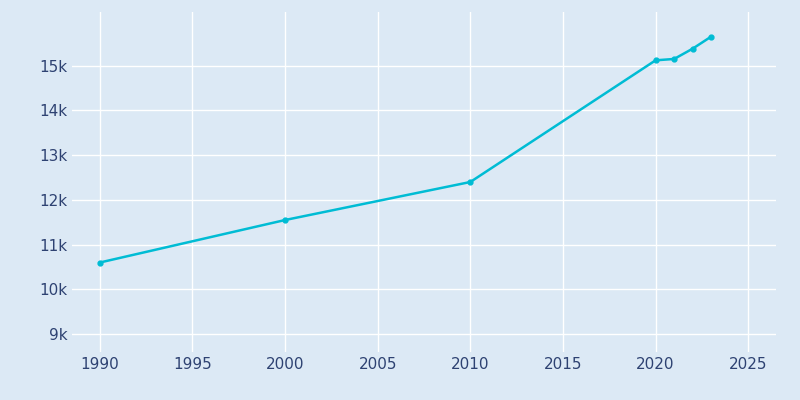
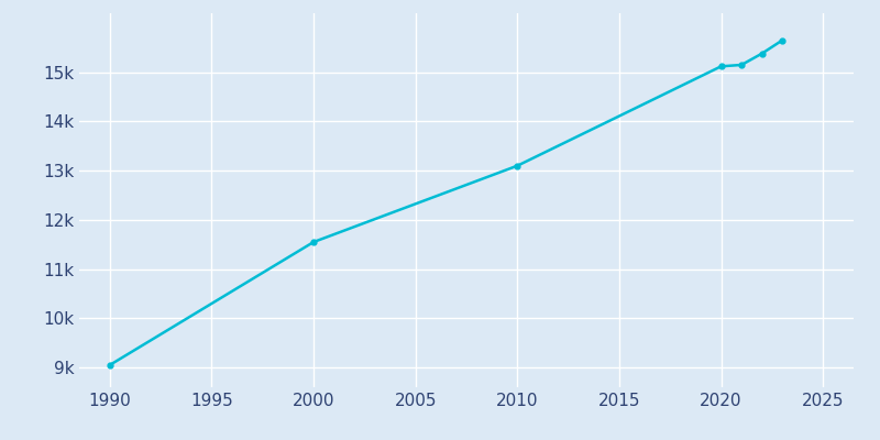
1990: 10.60k -> 9.05k
2010: 12.40k -> 13.10k
